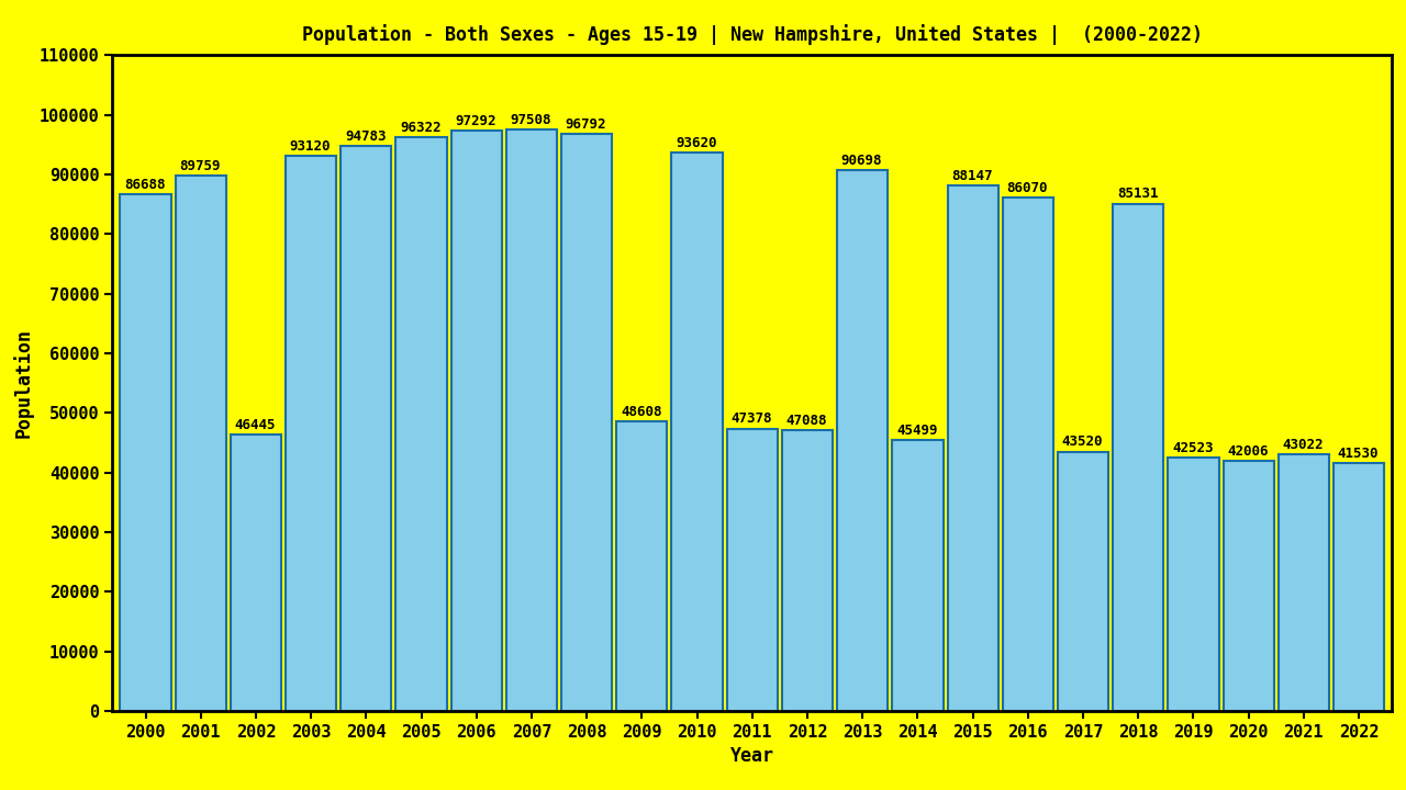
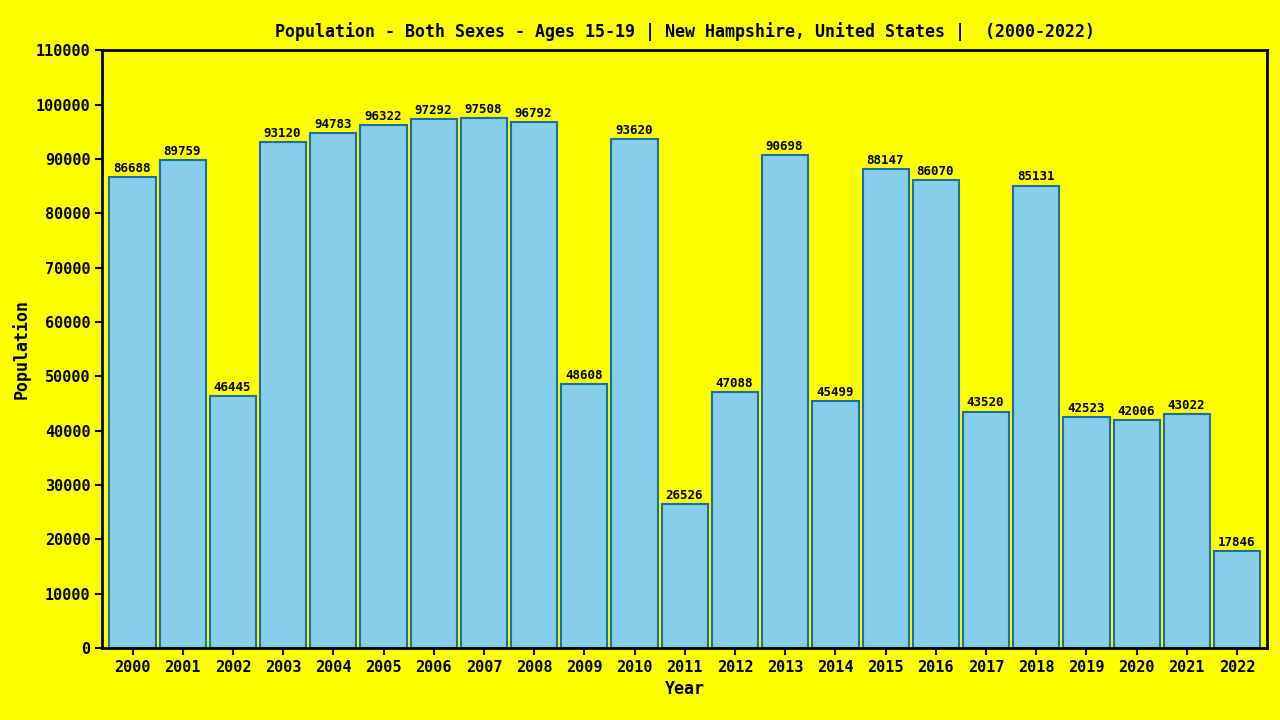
2011: 47378 -> 26526
2022: 41530 -> 17846
